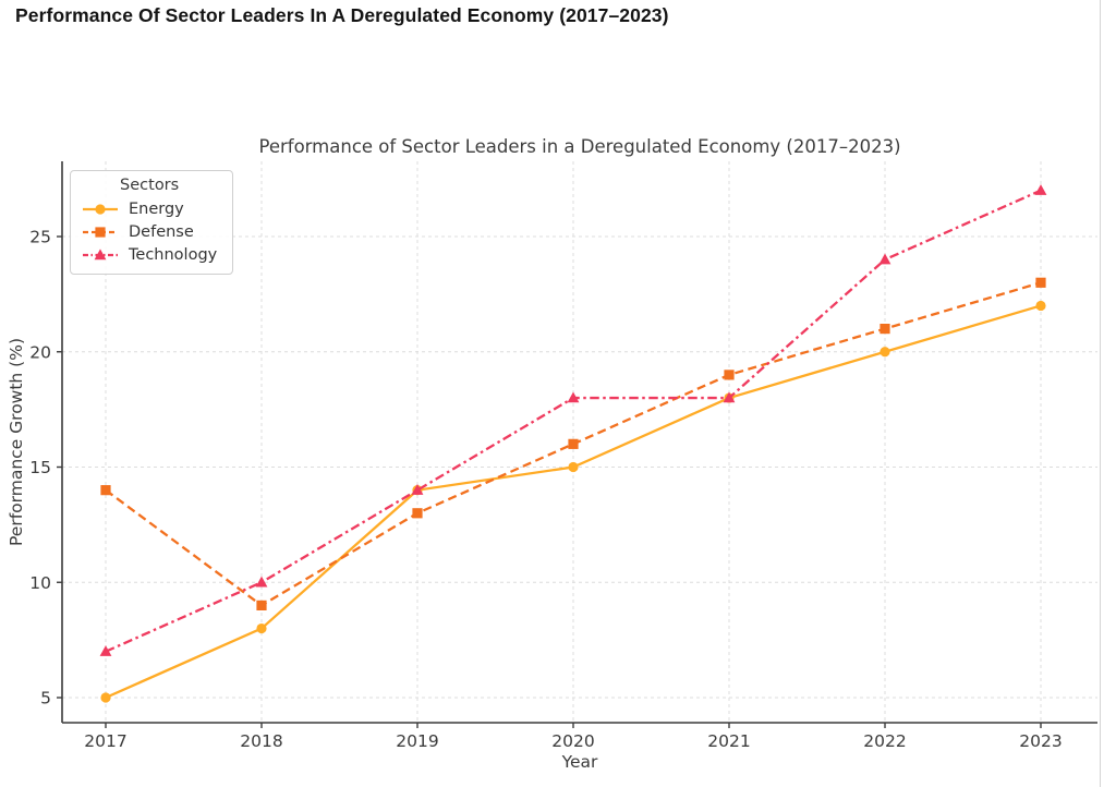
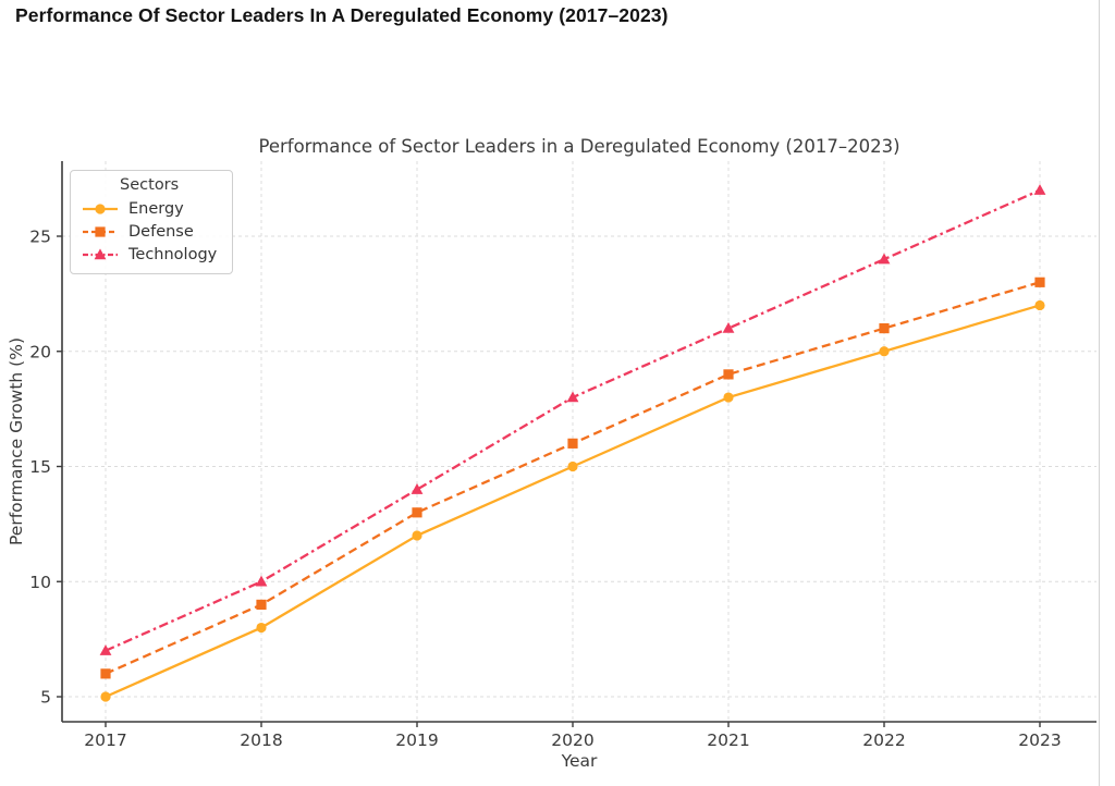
Defense/2017: 14 -> 6
Energy/2019: 14 -> 12
Technology/2021: 18 -> 21
